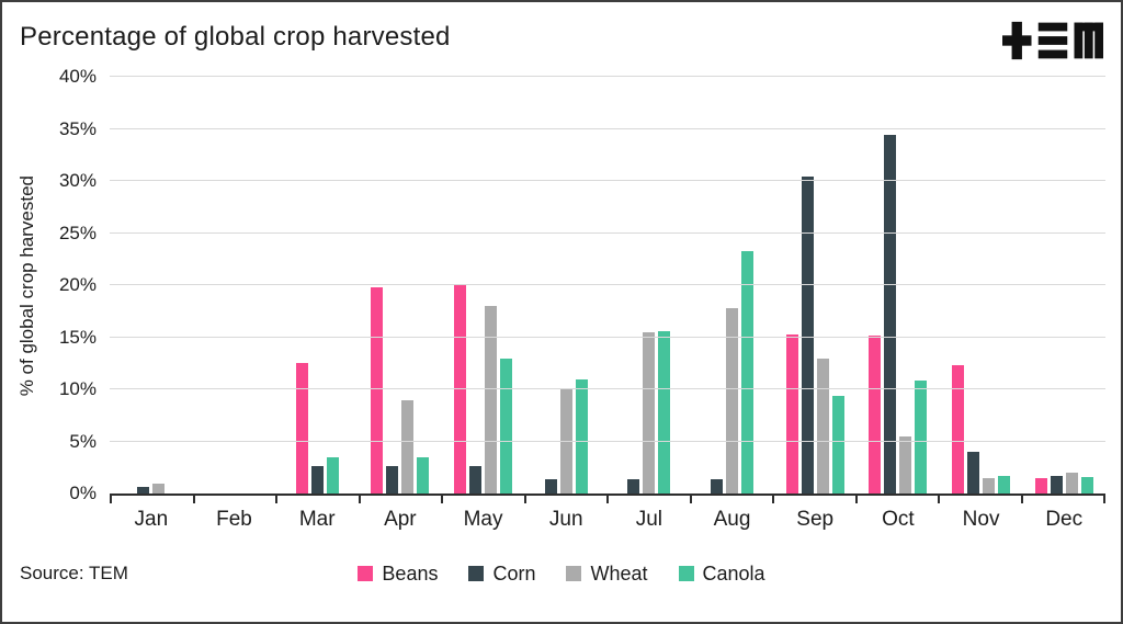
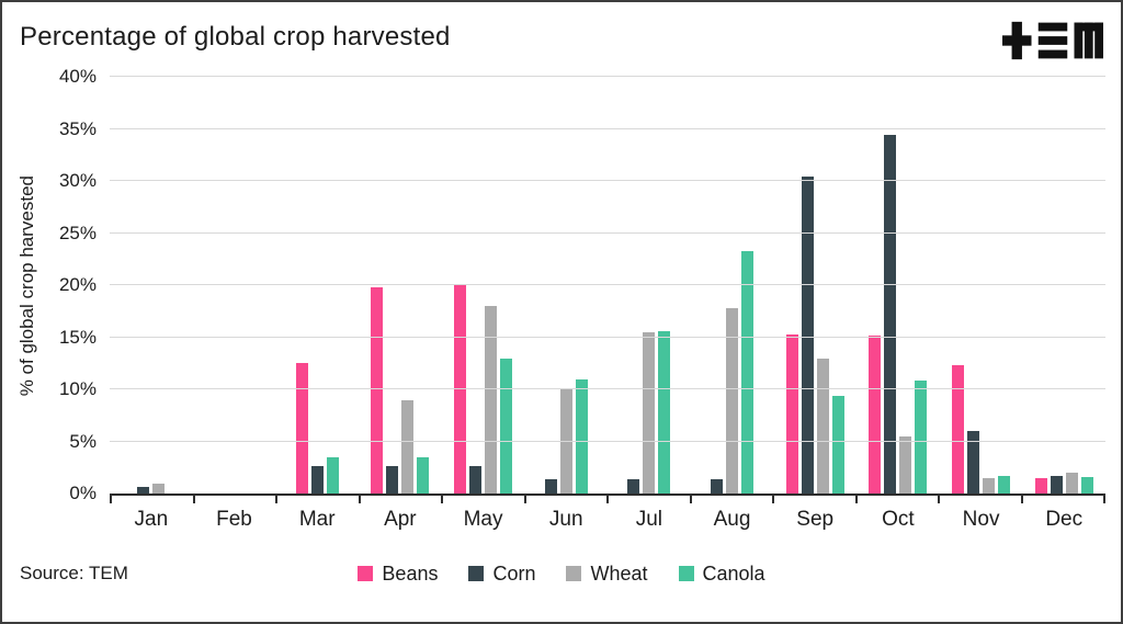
Corn/Nov: 4% -> 6%
